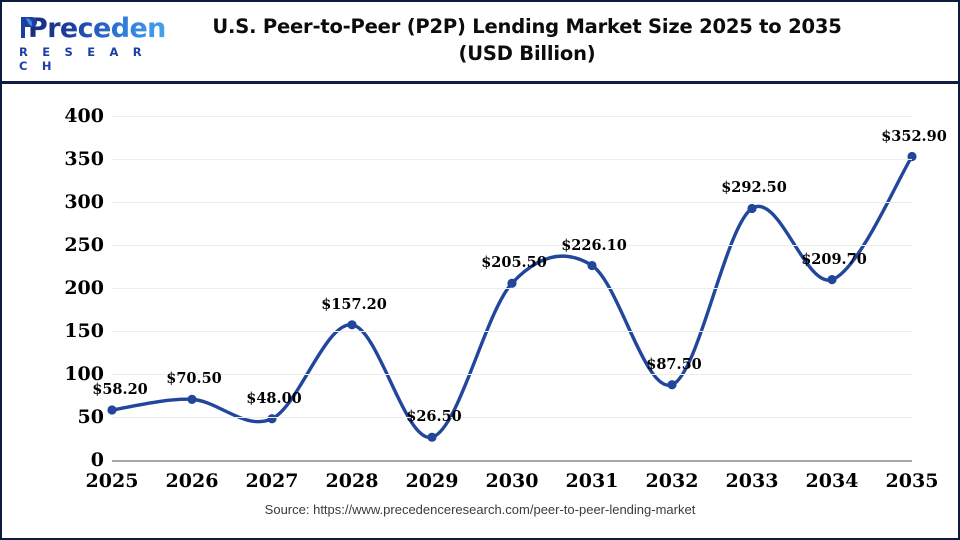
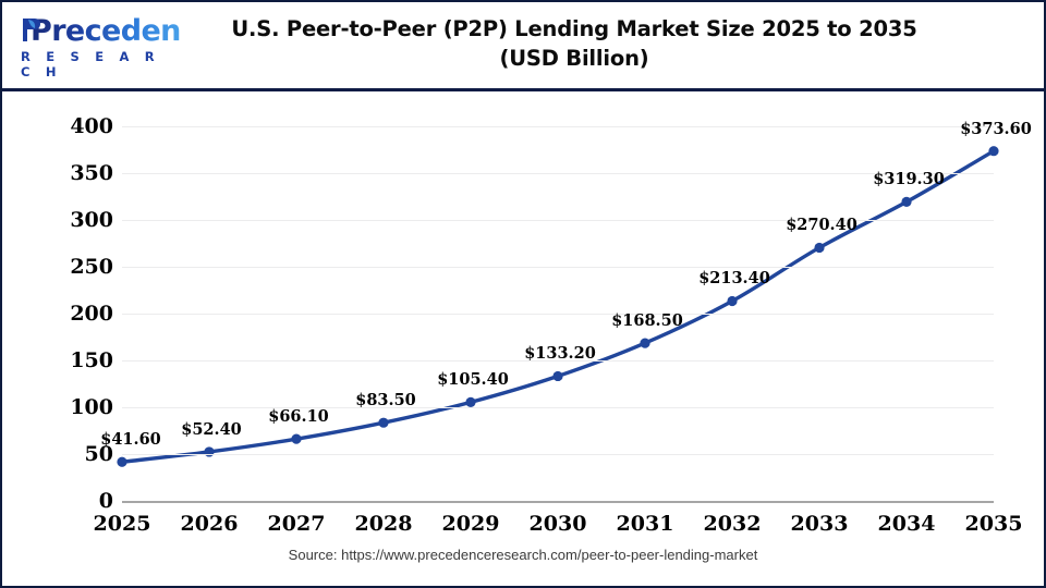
2025: $58.20 -> $41.60
2026: $70.50 -> $52.40
2027: $48.00 -> $66.10
2028: $157.20 -> $83.50
2029: $26.50 -> $105.40
2030: $205.50 -> $133.20
2031: $226.10 -> $168.50
2032: $87.50 -> $213.40
2033: $292.50 -> $270.40
2034: $209.70 -> $319.30
2035: $352.90 -> $373.60
